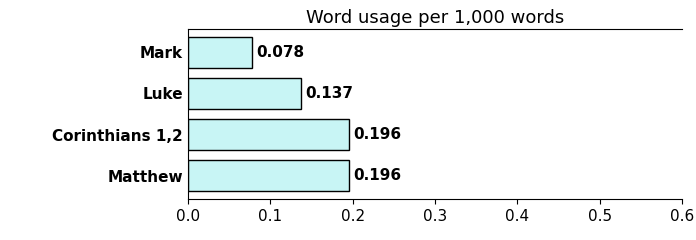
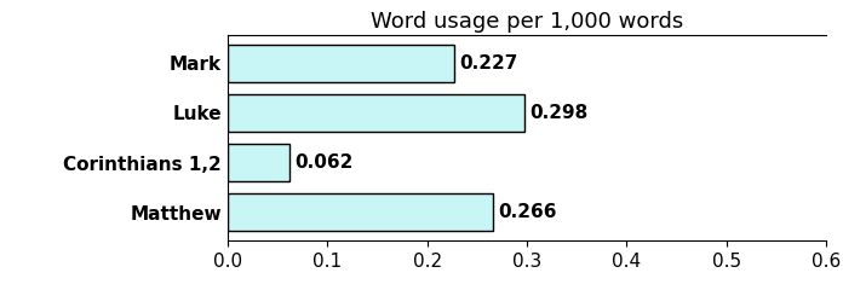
Mark: 0.078 -> 0.227
Luke: 0.137 -> 0.298
Corinthians 1,2: 0.196 -> 0.062
Matthew: 0.196 -> 0.266
